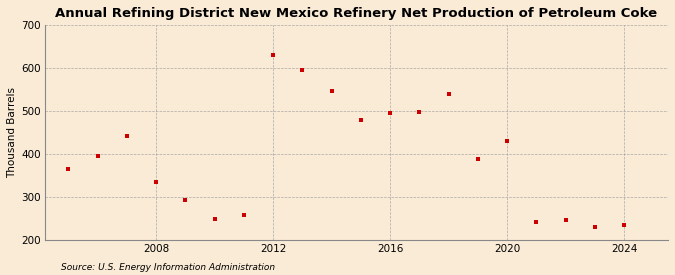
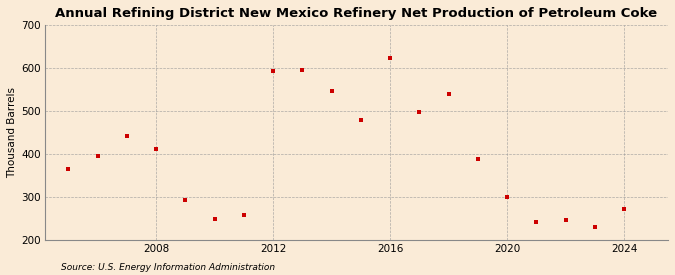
2008: 335 -> 412
2012: 630 -> 593
2016: 495 -> 623
2020: 430 -> 300
2024: 235 -> 272
